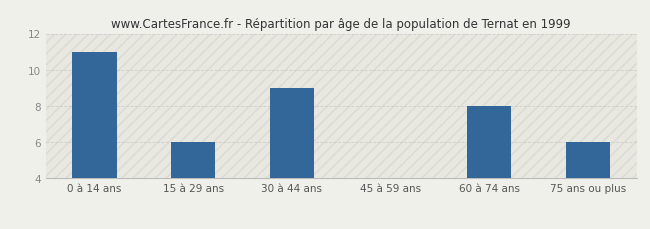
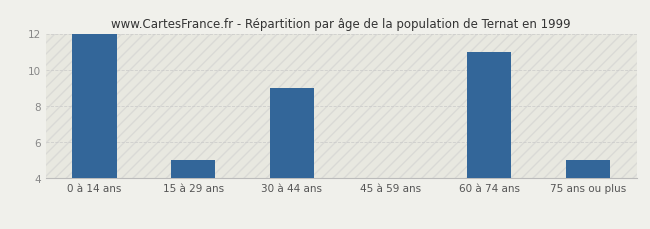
0 à 14 ans: 11 -> 12
15 à 29 ans: 6 -> 5
60 à 74 ans: 8 -> 11
75 ans ou plus: 6 -> 5
